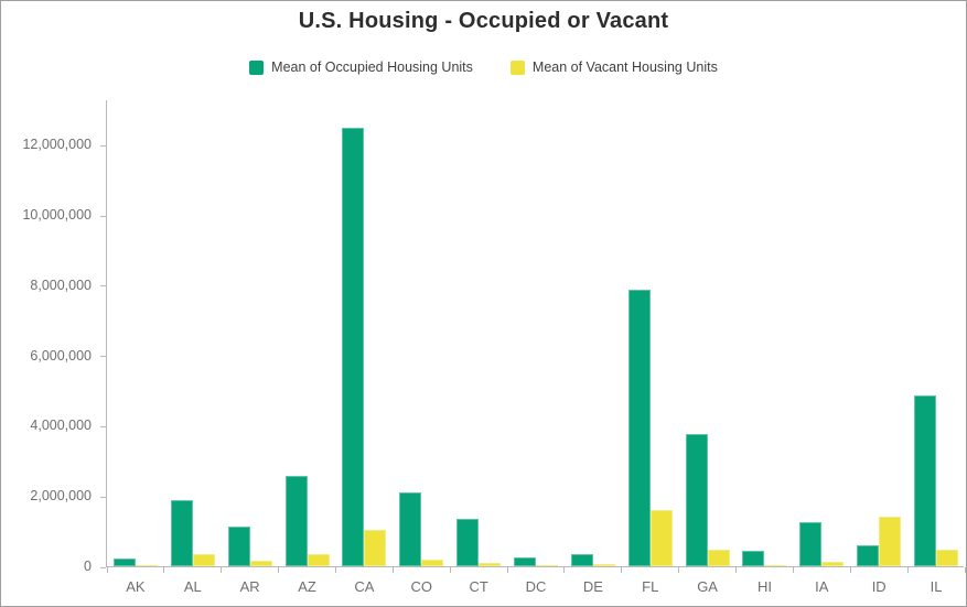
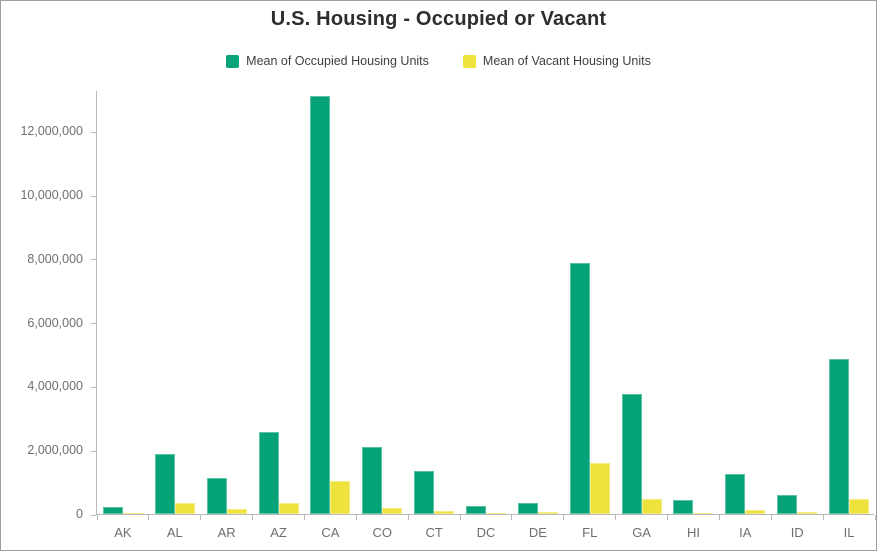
Mean of Occupied Housing Units/CA: 12500000 -> 13100000
Mean of Vacant Housing Units/ID: 1400000 -> 100000
